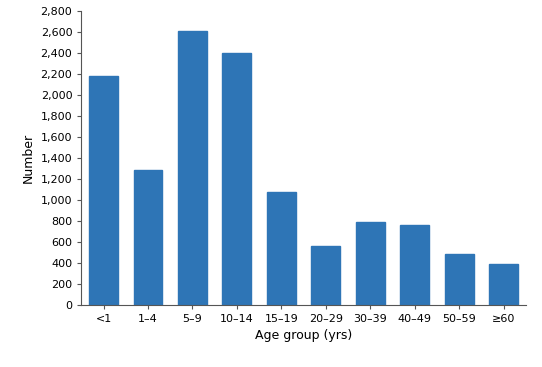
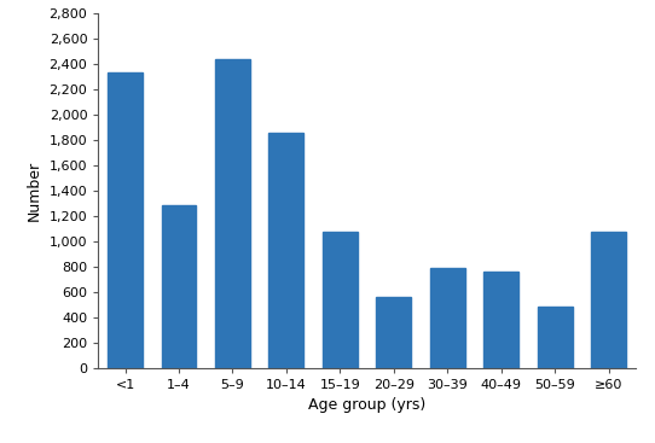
<1: 2,180 -> 2,330
5–9: 2,610 -> 2,440
10–14: 2,400 -> 1,860
≥60: 390 -> 1,070
